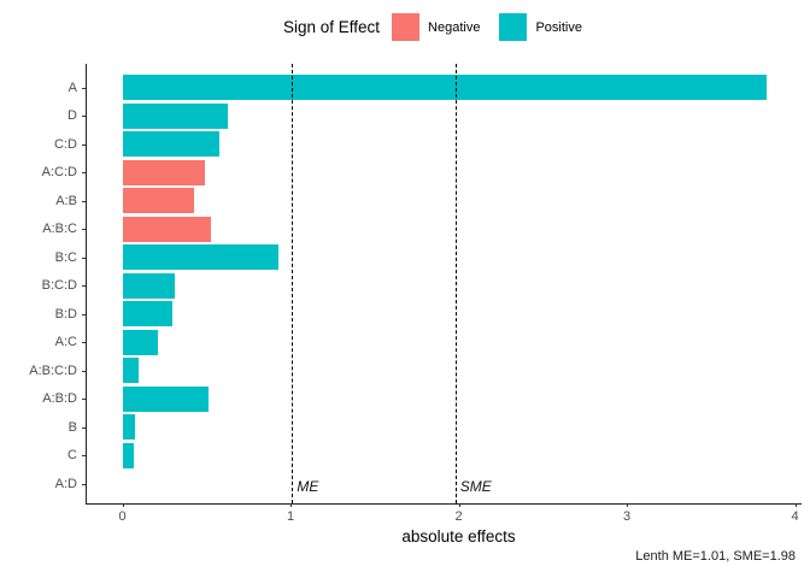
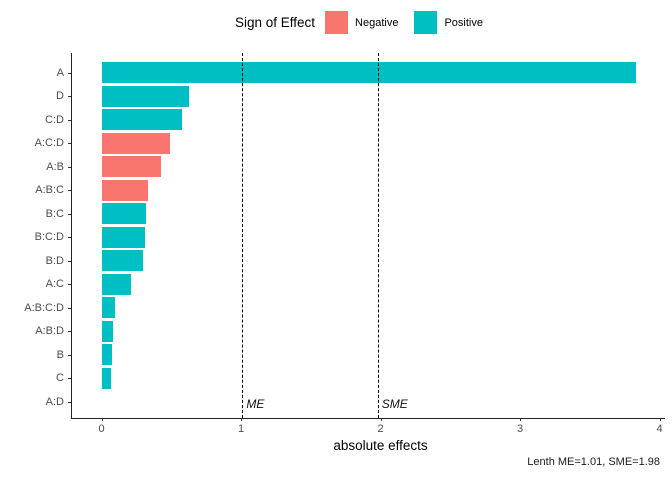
A:B:C: 0.53 -> 0.33
B:C: 0.93 -> 0.32
A:B:D: 0.51 -> 0.08
